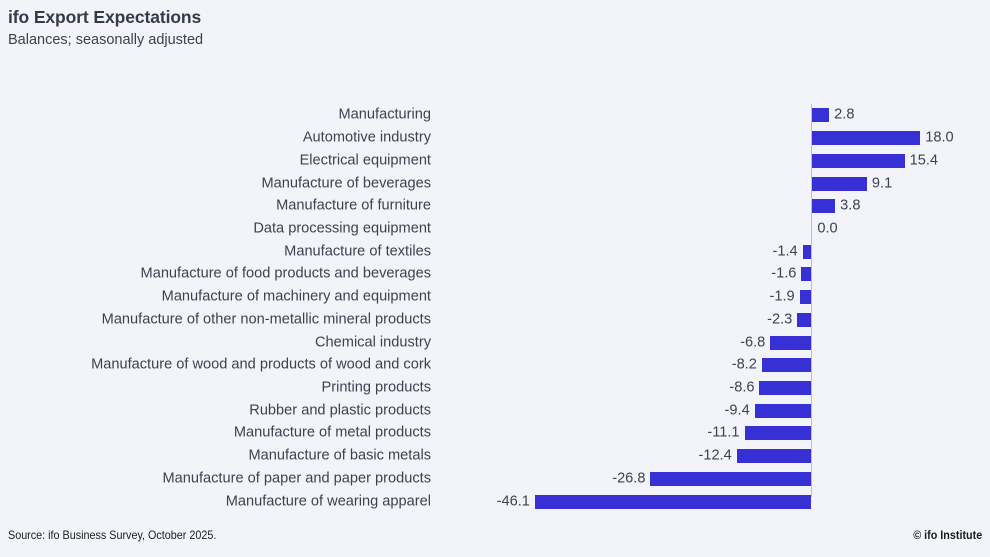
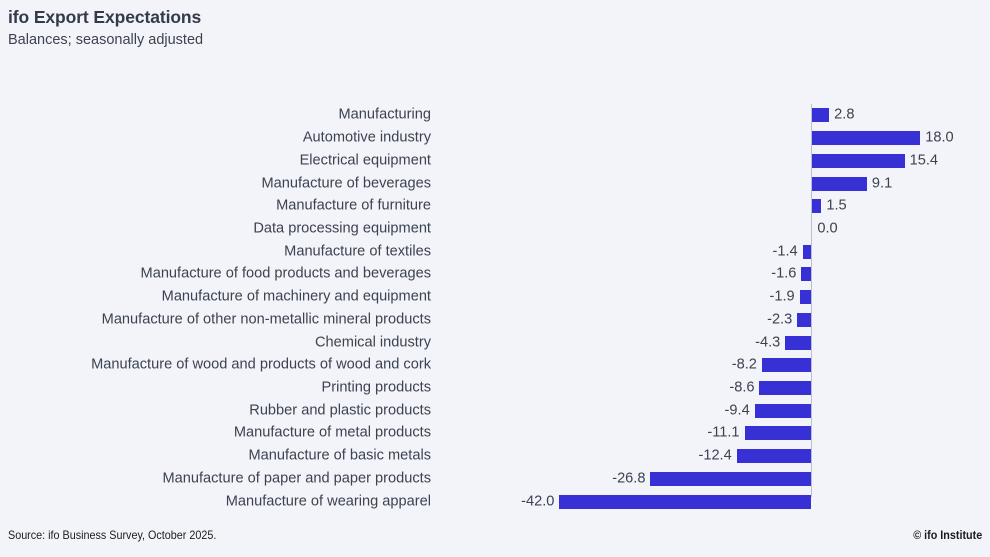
Manufacture of furniture: 3.8 -> 1.5
Chemical industry: -6.8 -> -4.3
Manufacture of wearing apparel: -46.1 -> -42.0
